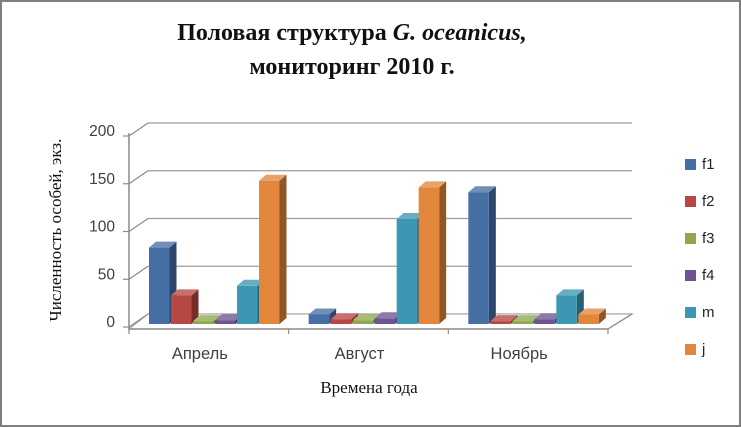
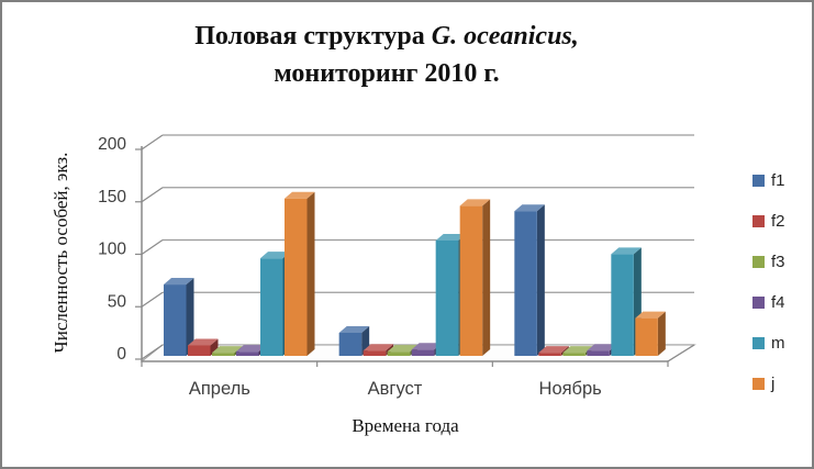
f1/Апрель: 80 -> 70
f2/Апрель: 30 -> 10
m/Апрель: 40 -> 90
f1/Август: 10 -> 20
m/Ноябрь: 30 -> 100
j/Ноябрь: 10 -> 40
